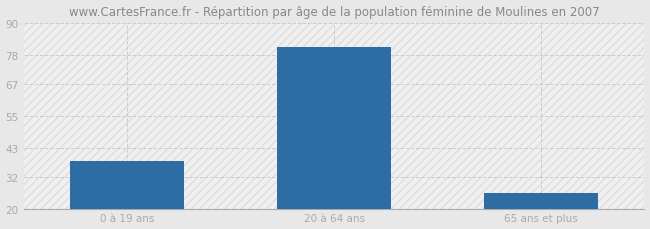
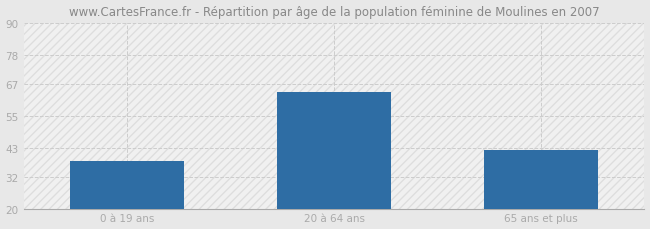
20 à 64 ans: 81 -> 64
65 ans et plus: 26 -> 42
